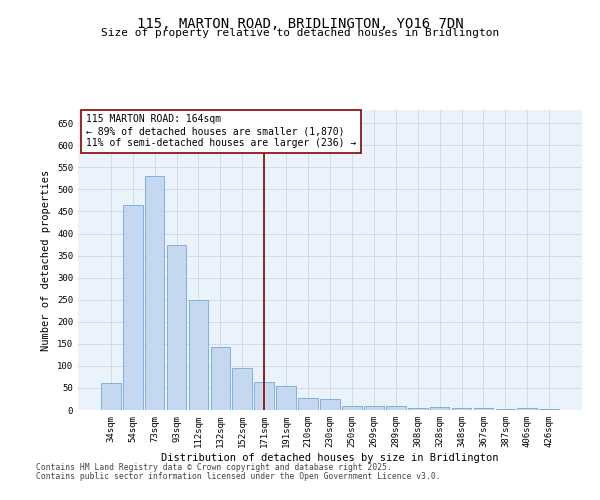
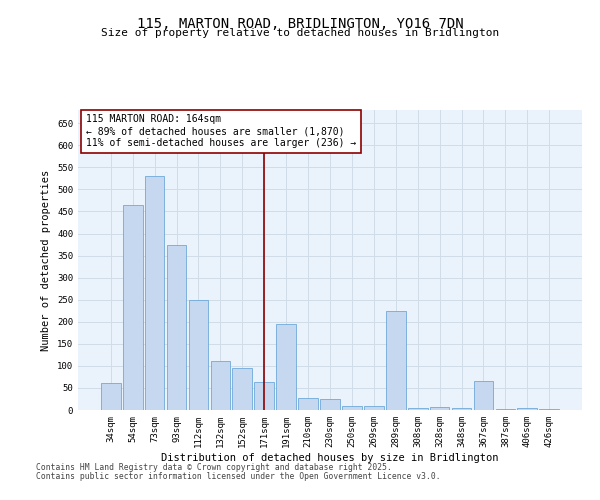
132sqm: 142 -> 110
191sqm: 55 -> 195
289sqm: 10 -> 225
367sqm: 5 -> 65
